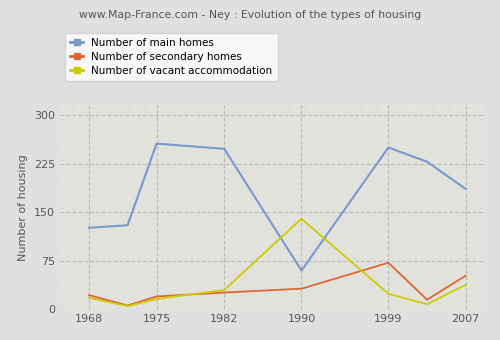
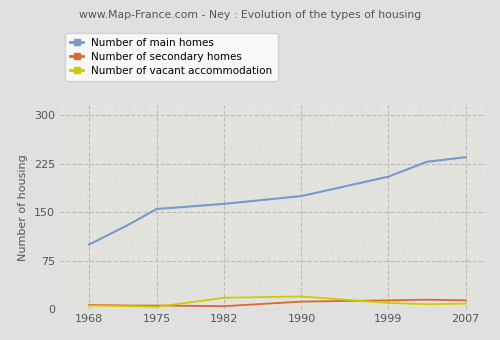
Number of main homes/1968: 126 -> 100
Number of secondary homes/1968: 22 -> 7
Number of vacant accommodation/1968: 18 -> 6
Number of main homes/1975: 256 -> 155
Number of secondary homes/1975: 20 -> 6
Number of vacant accommodation/1975: 16 -> 4
Number of main homes/1982: 248 -> 163
Number of secondary homes/1982: 26 -> 5
Number of vacant accommodation/1982: 30 -> 18
Number of main homes/1990: 60 -> 175
Number of secondary homes/1990: 32 -> 12
Number of vacant accommodation/1990: 140 -> 20
Number of main homes/1999: 250 -> 205
Number of secondary homes/1999: 72 -> 14
Number of vacant accommodation/1999: 24 -> 10
Number of main homes/2007: 186 -> 235
Number of secondary homes/2007: 52 -> 14
Number of vacant accommodation/2007: 38 -> 9
